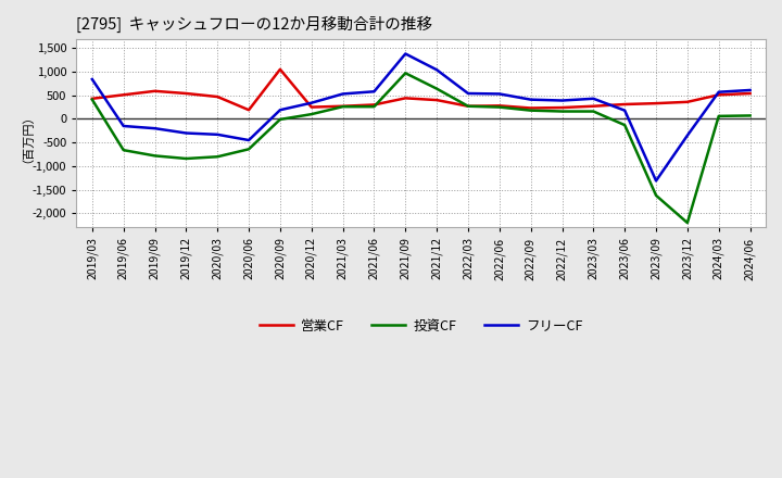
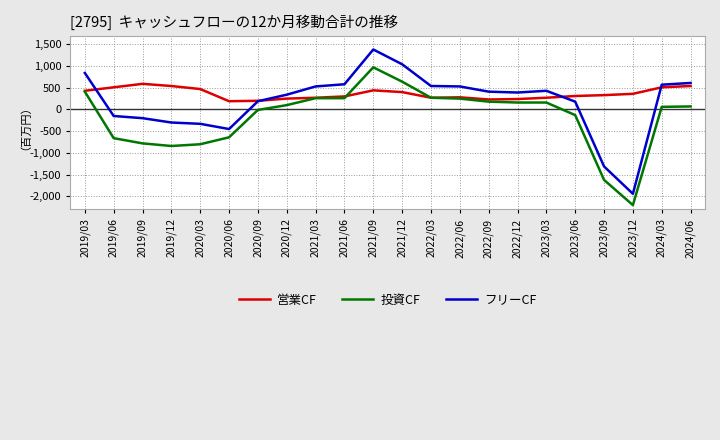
営業CF/2020/09: 1,050 -> 200
フリーCF/2023/12: -350 -> -1,940
